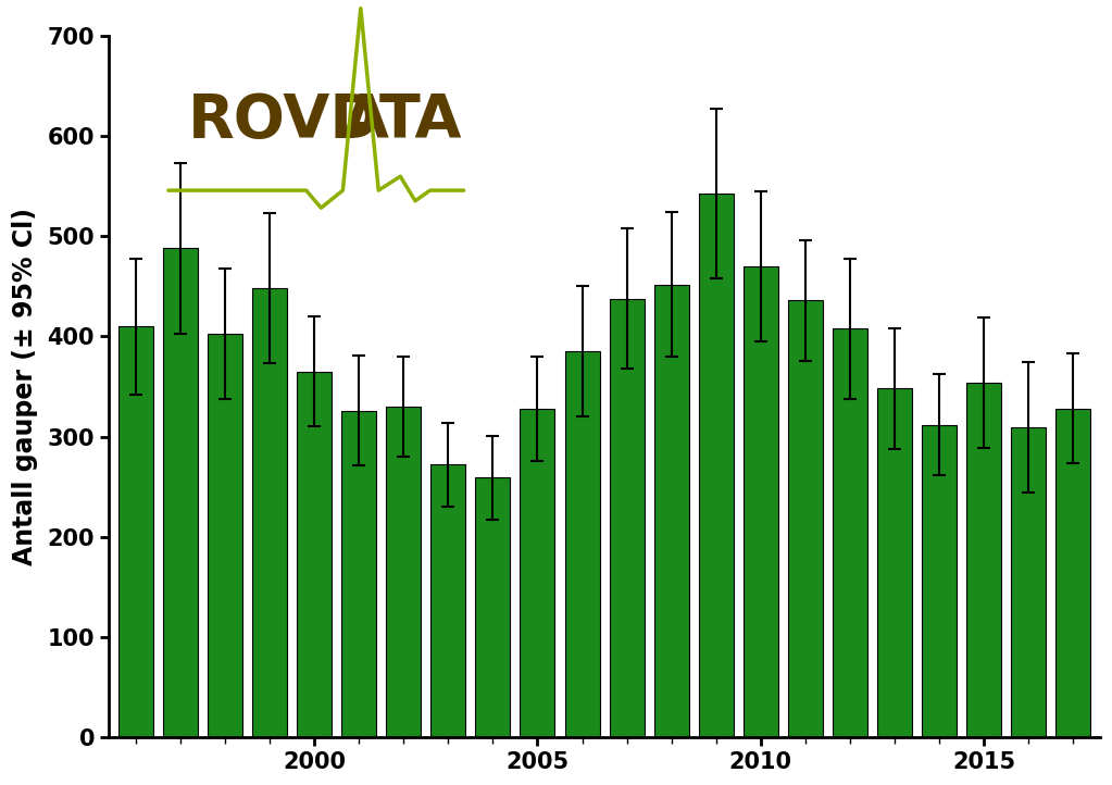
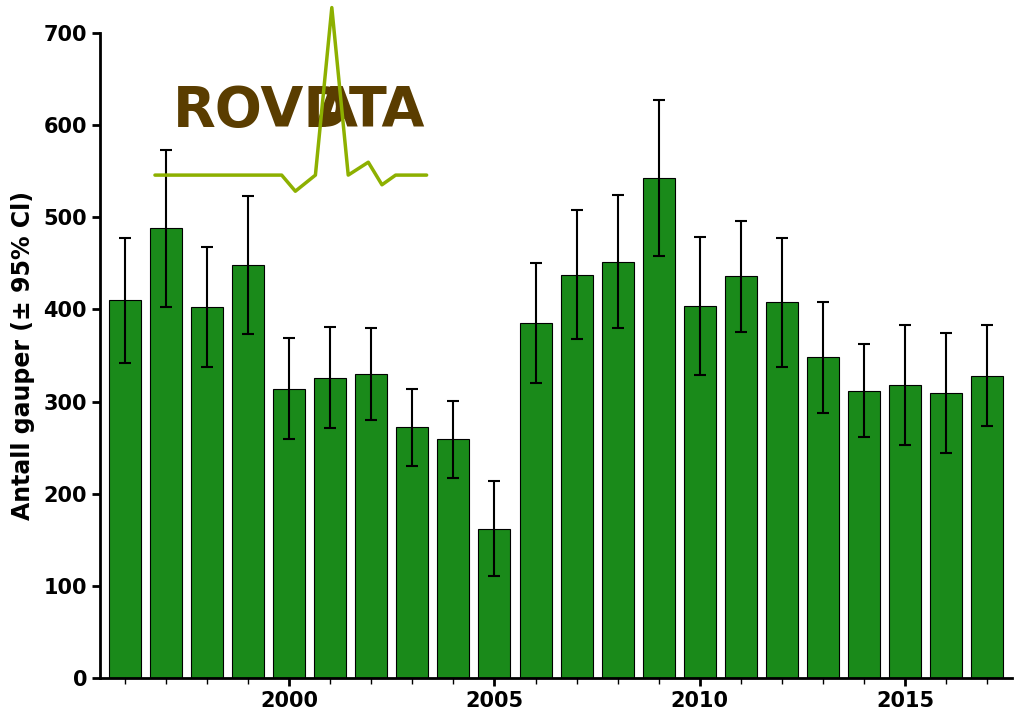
2000: 365 -> 314
2005: 328 -> 162
2010: 470 -> 404
2015: 354 -> 318
